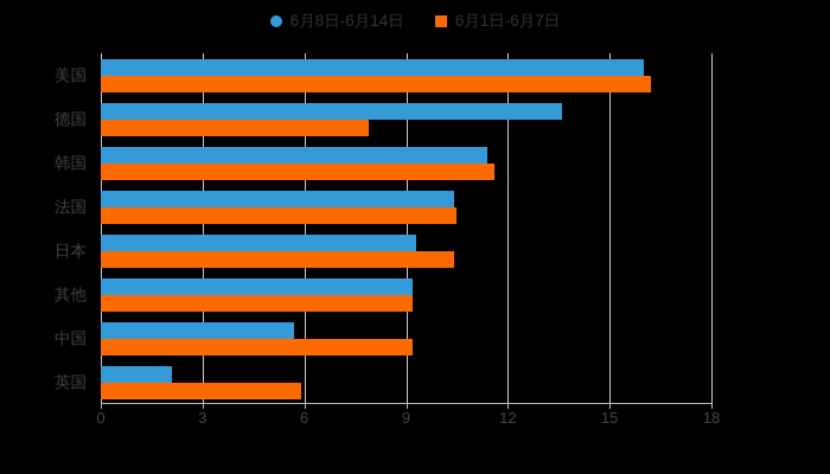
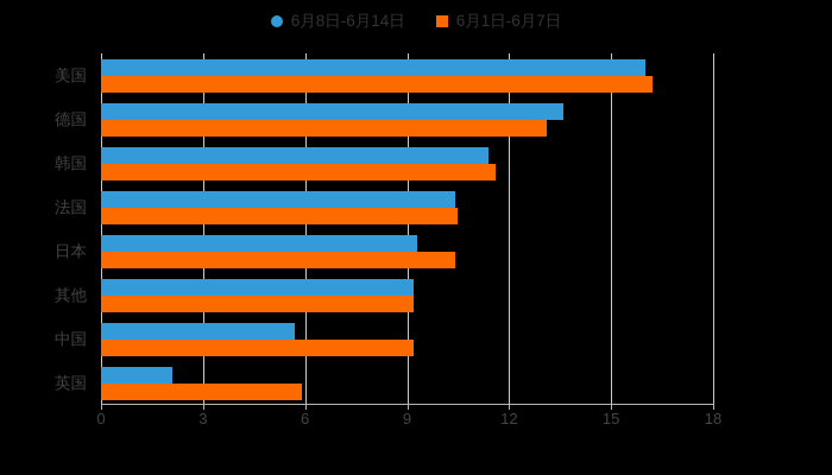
6月1日-6月7日/德国: 7.9 -> 13.1
